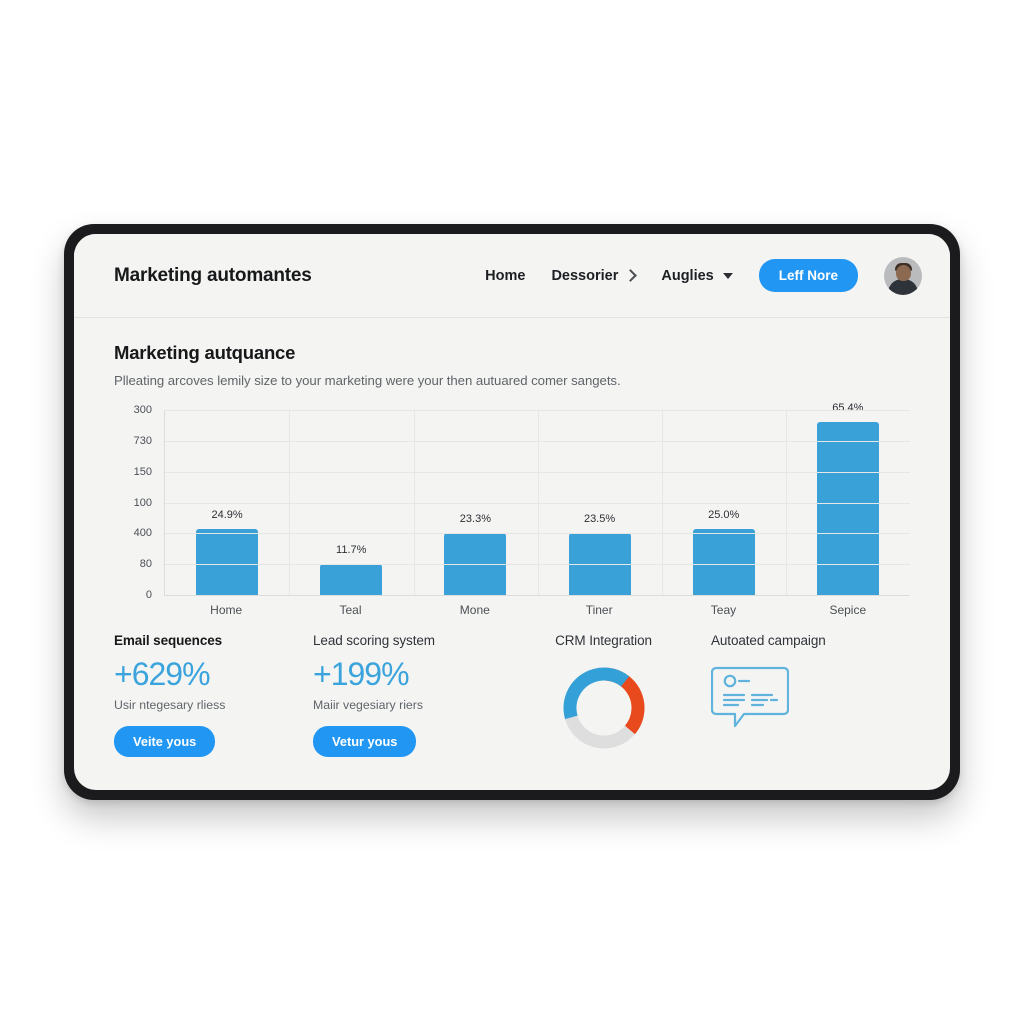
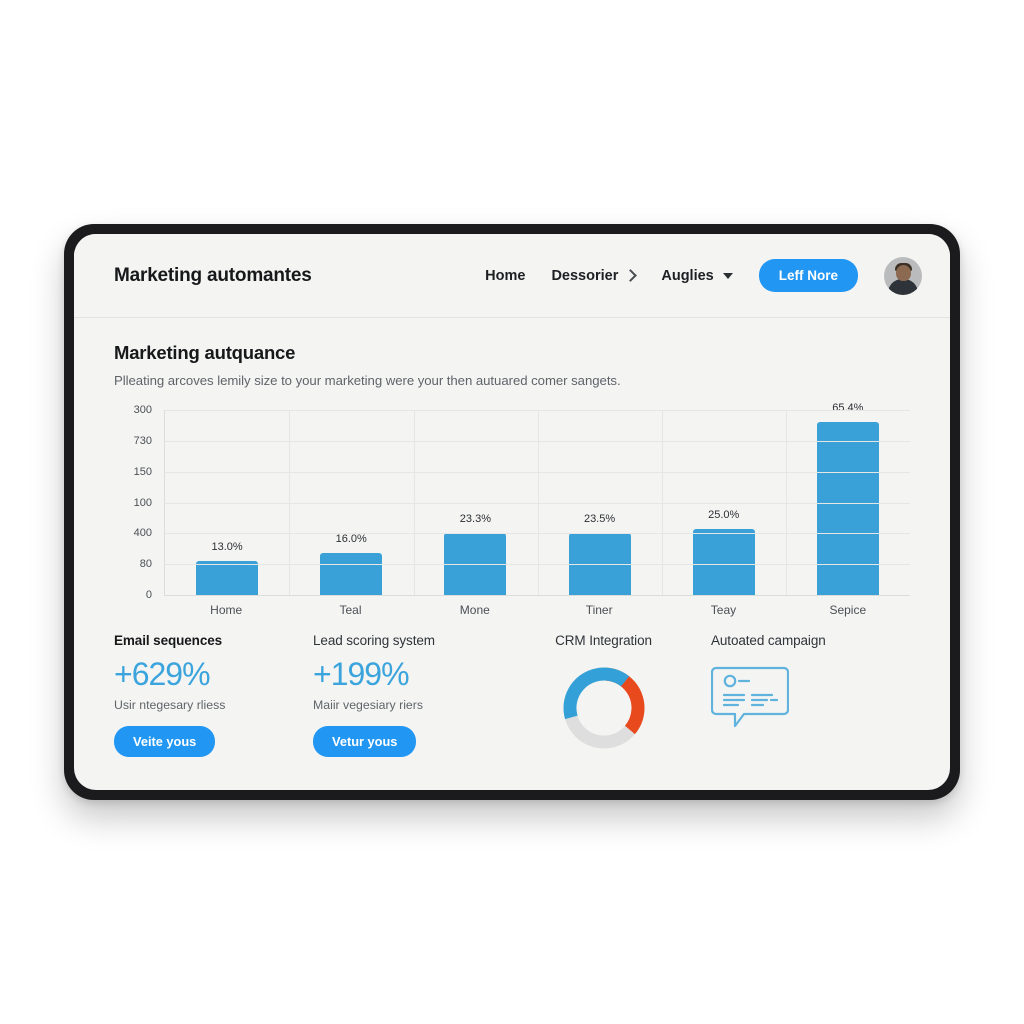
Home: 24.9% -> 13.0%
Teal: 11.7% -> 16.0%
